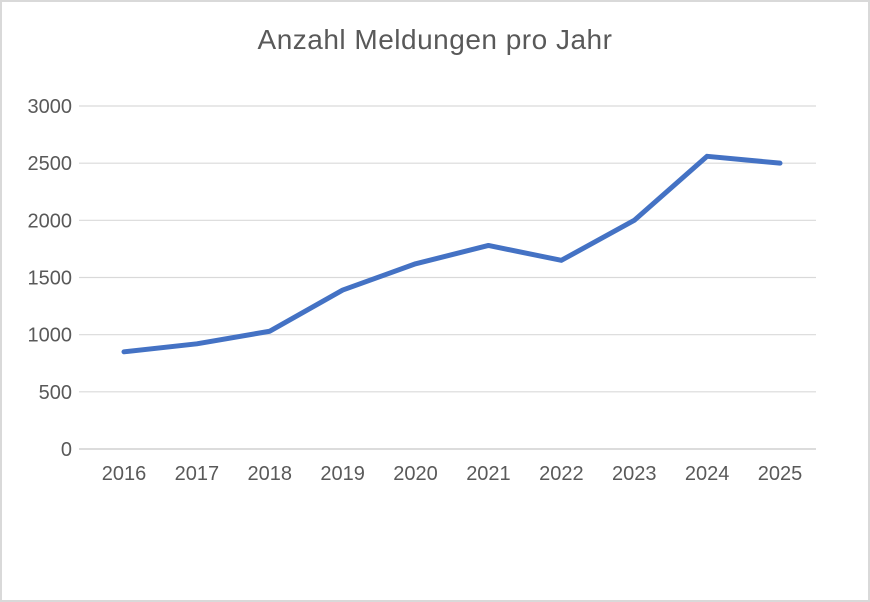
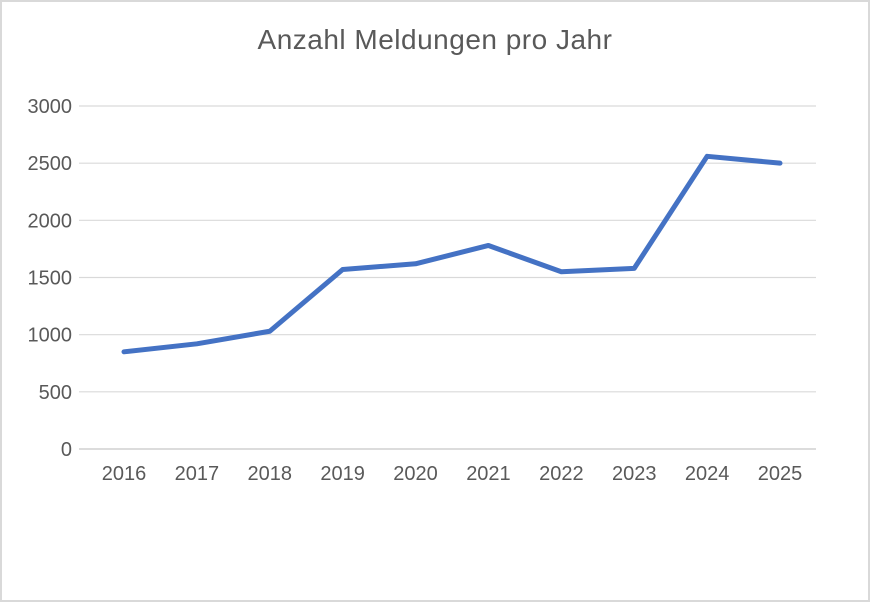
2019: 1390 -> 1570
2022: 1650 -> 1550
2023: 2000 -> 1580
